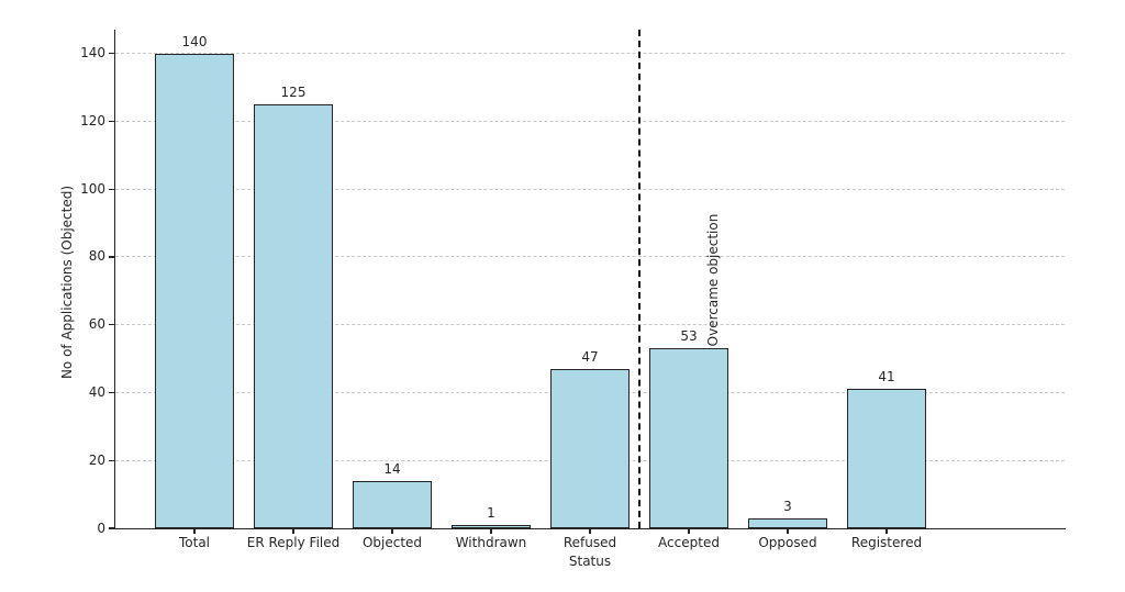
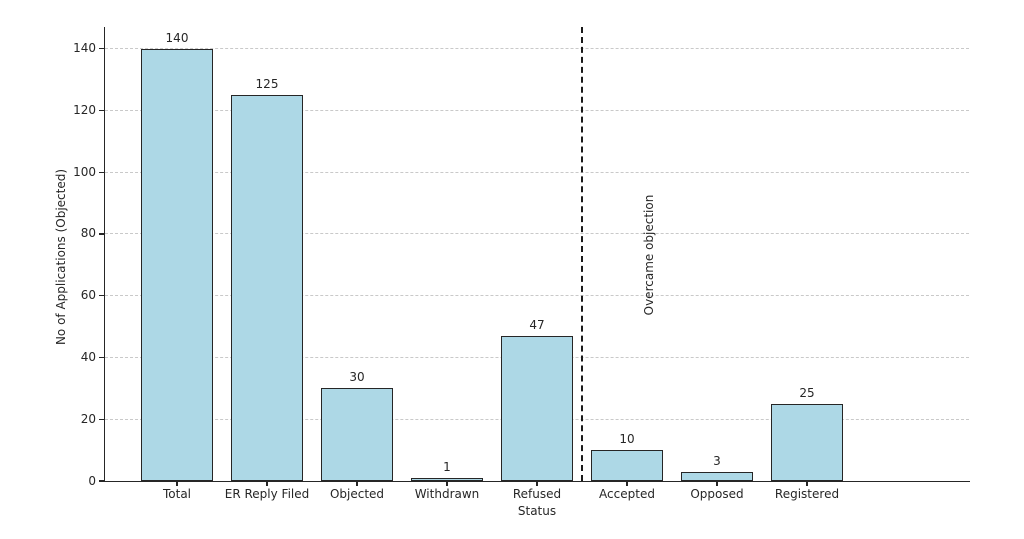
Objected: 14 -> 30
Accepted: 53 -> 10
Registered: 41 -> 25
